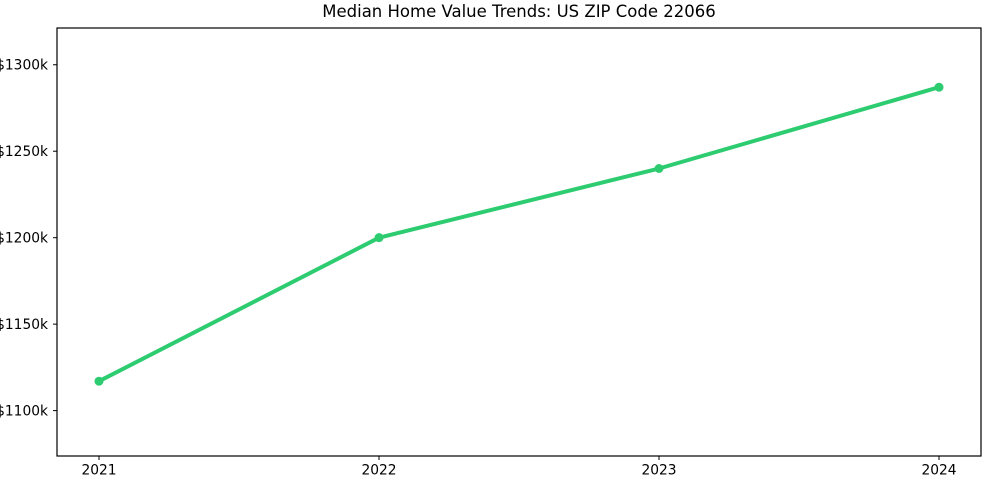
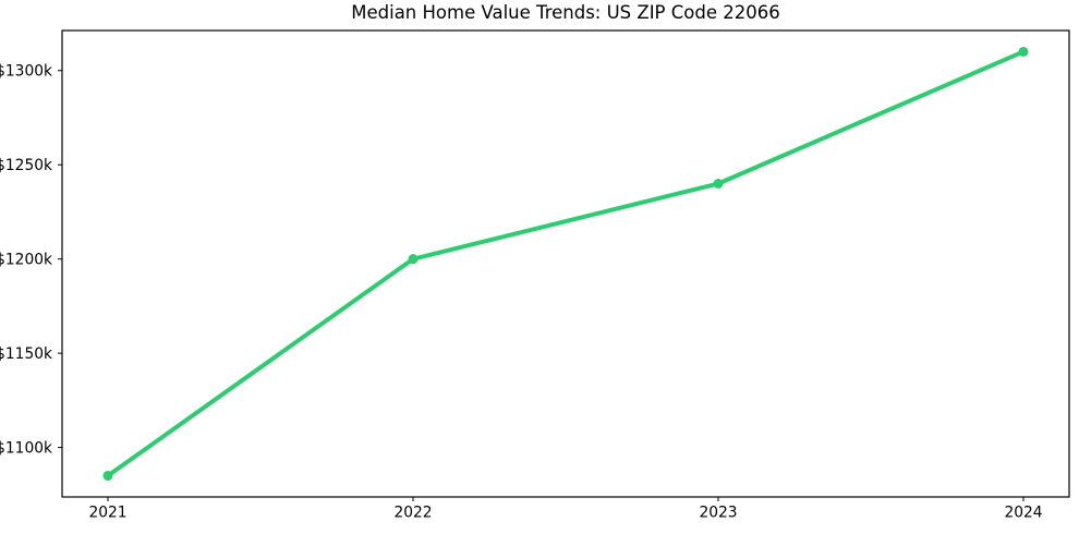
2021: $1117k -> $1085k
2024: $1287k -> $1310k
